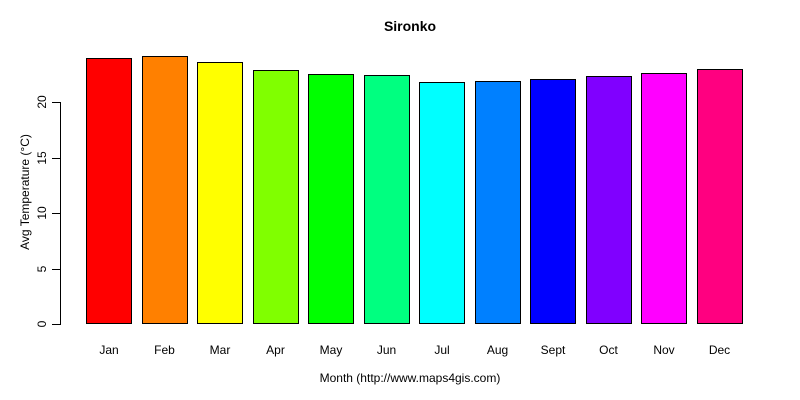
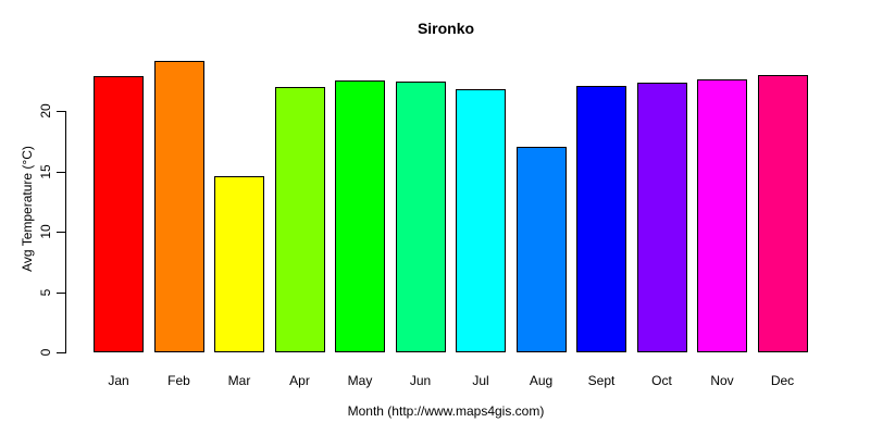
Jan: 24.0 -> 22.9
Mar: 23.6 -> 14.6
Apr: 22.9 -> 22.0
Aug: 21.9 -> 17.0
